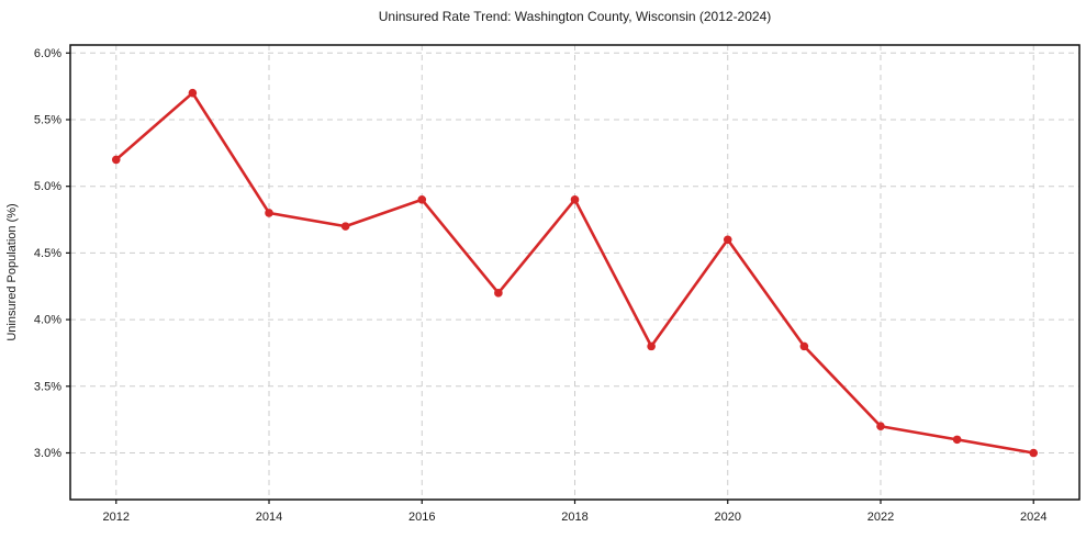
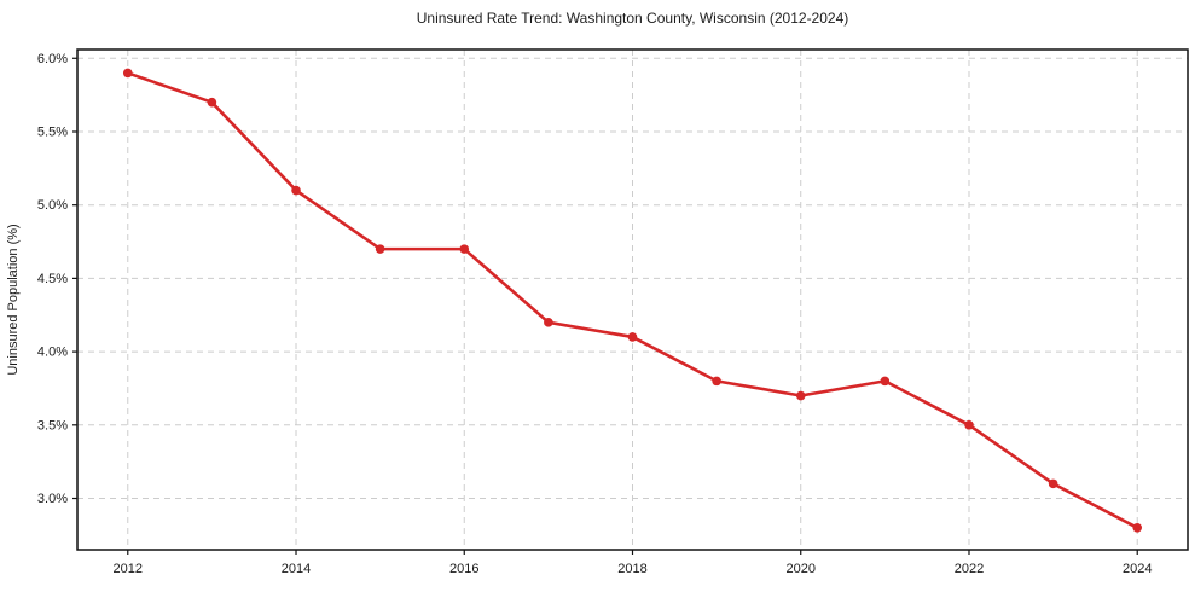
2012: 5.2% -> 5.9%
2014: 4.8% -> 5.1%
2016: 4.9% -> 4.7%
2018: 4.9% -> 4.1%
2020: 4.6% -> 3.7%
2022: 3.2% -> 3.5%
2024: 3.0% -> 2.8%
